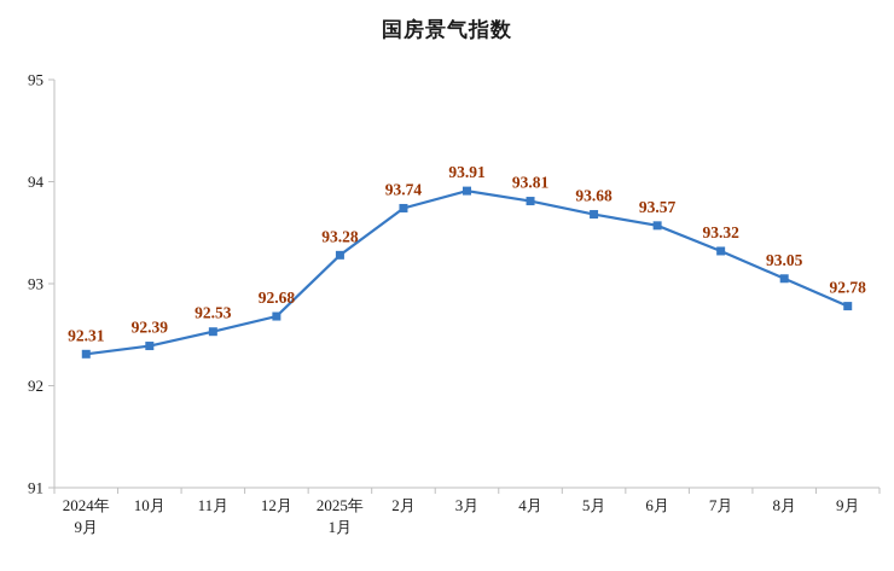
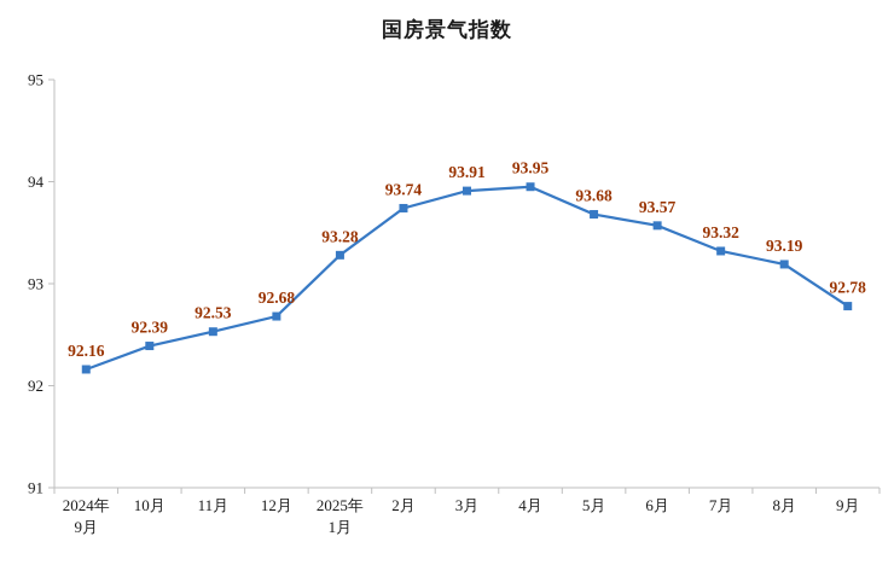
2024年 9月: 92.31 -> 92.16
4月: 93.81 -> 93.95
8月: 93.05 -> 93.19
